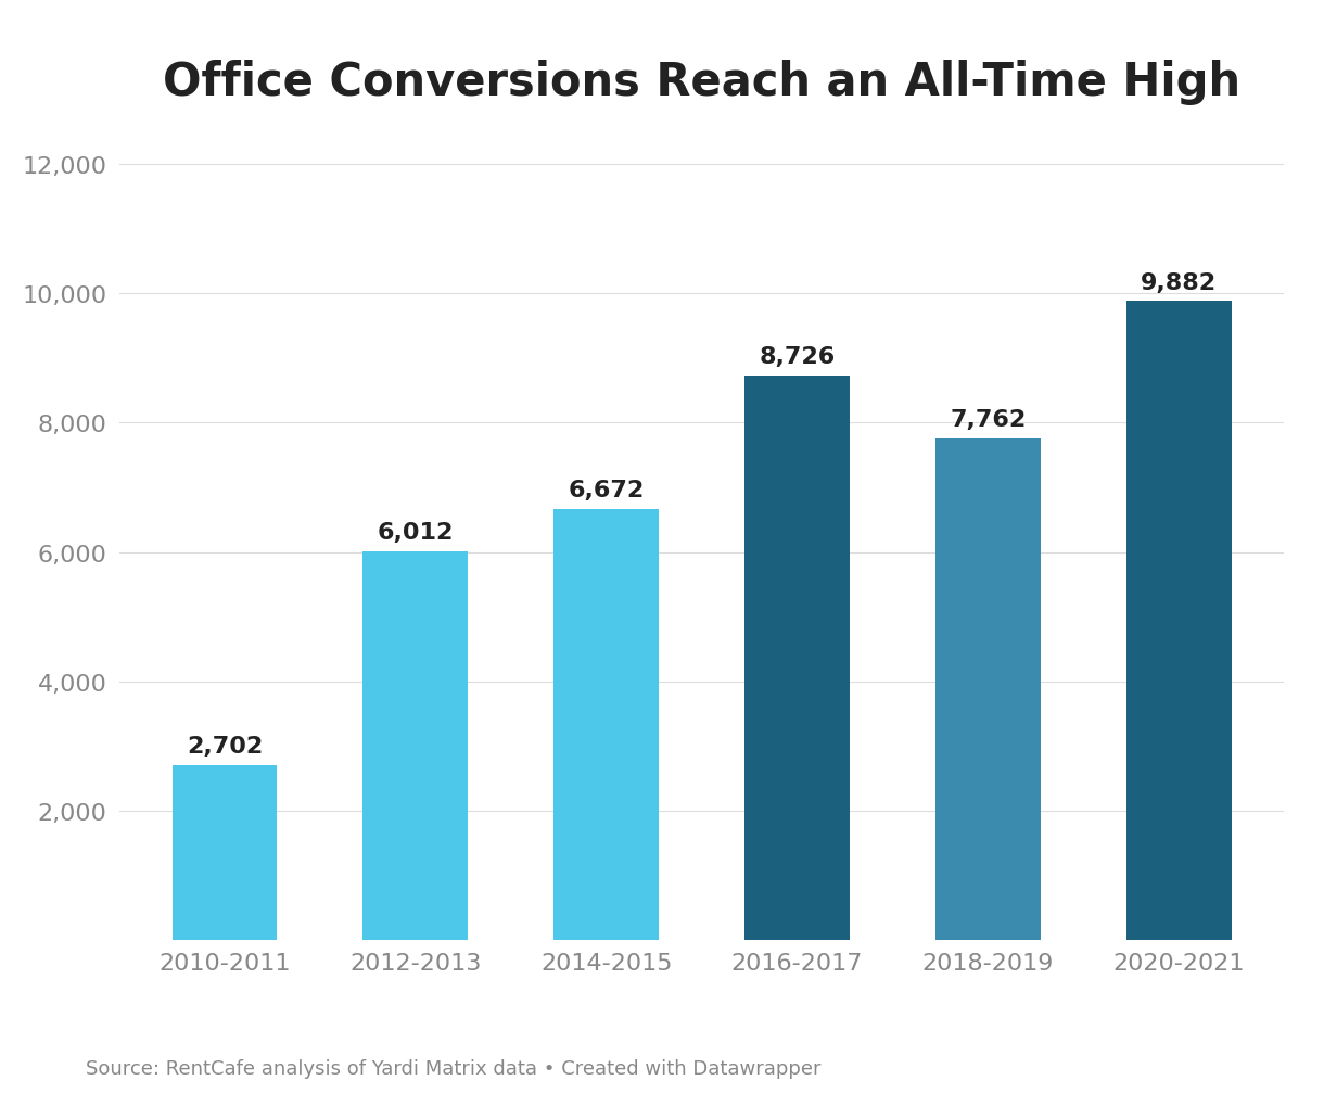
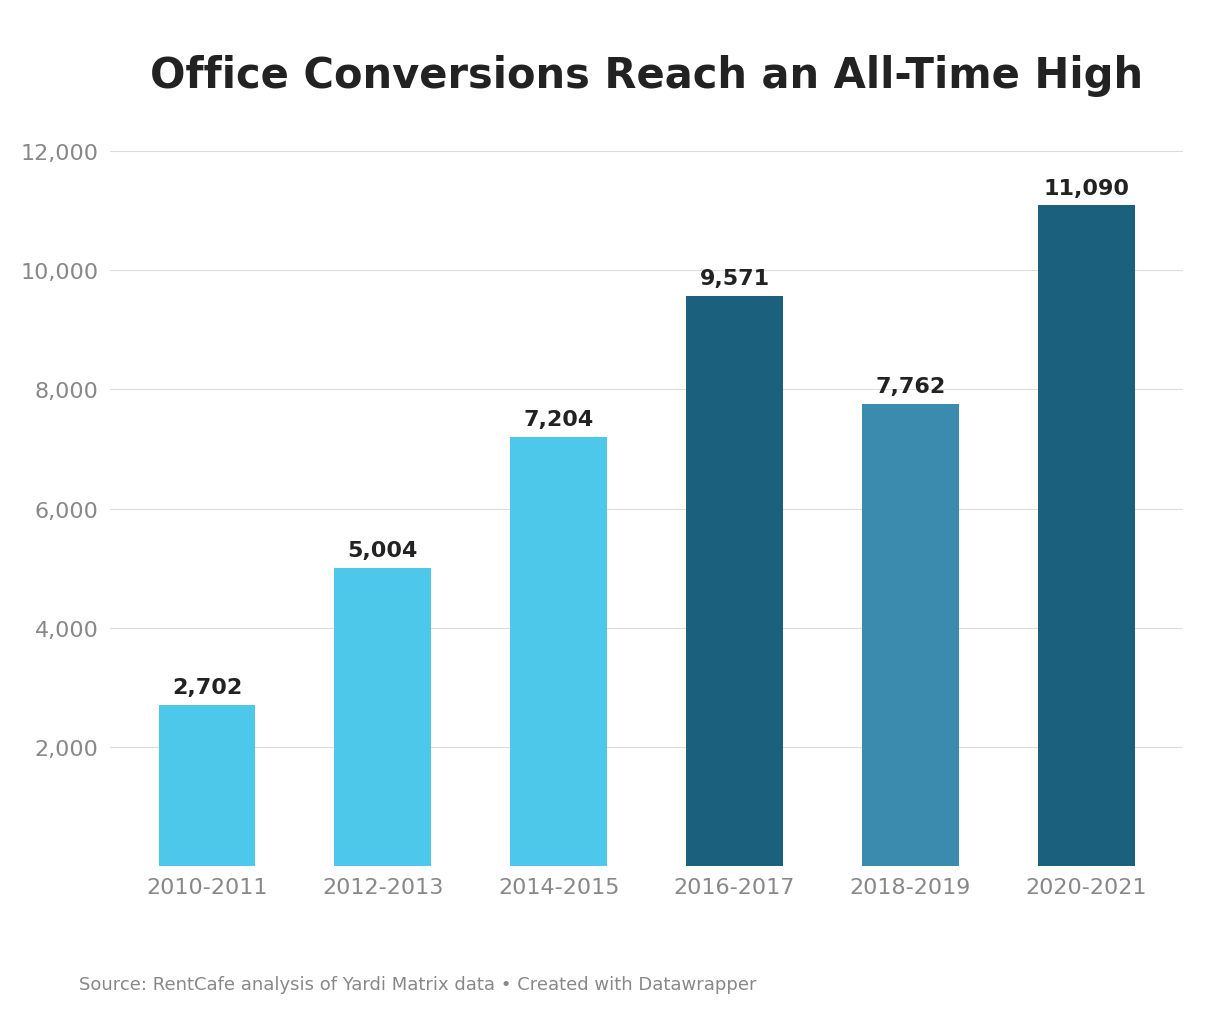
2012-2013: 6,012 -> 5,004
2014-2015: 6,672 -> 7,204
2016-2017: 8,726 -> 9,571
2020-2021: 9,882 -> 11,090
